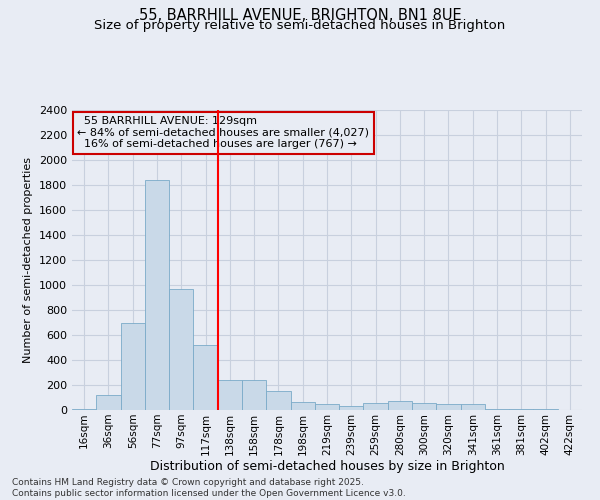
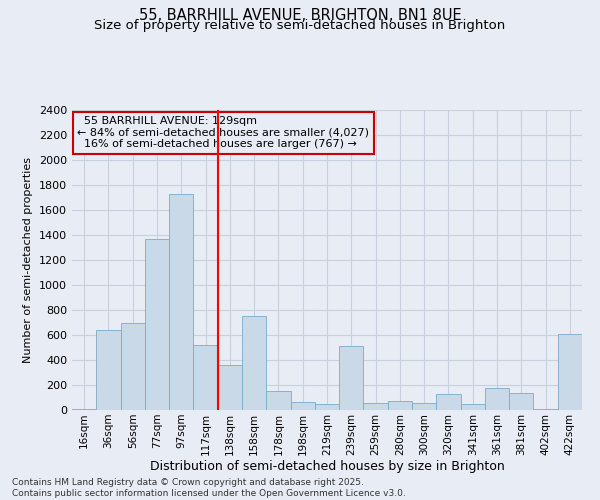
36sqm: 120 -> 640
77sqm: 1840 -> 1370
97sqm: 970 -> 1730
138sqm: 240 -> 360
158sqm: 240 -> 750
239sqm: 30 -> 510
320sqm: 50 -> 130
361sqm: 10 -> 180
381sqm: 10 -> 140
422sqm: 0 -> 610
